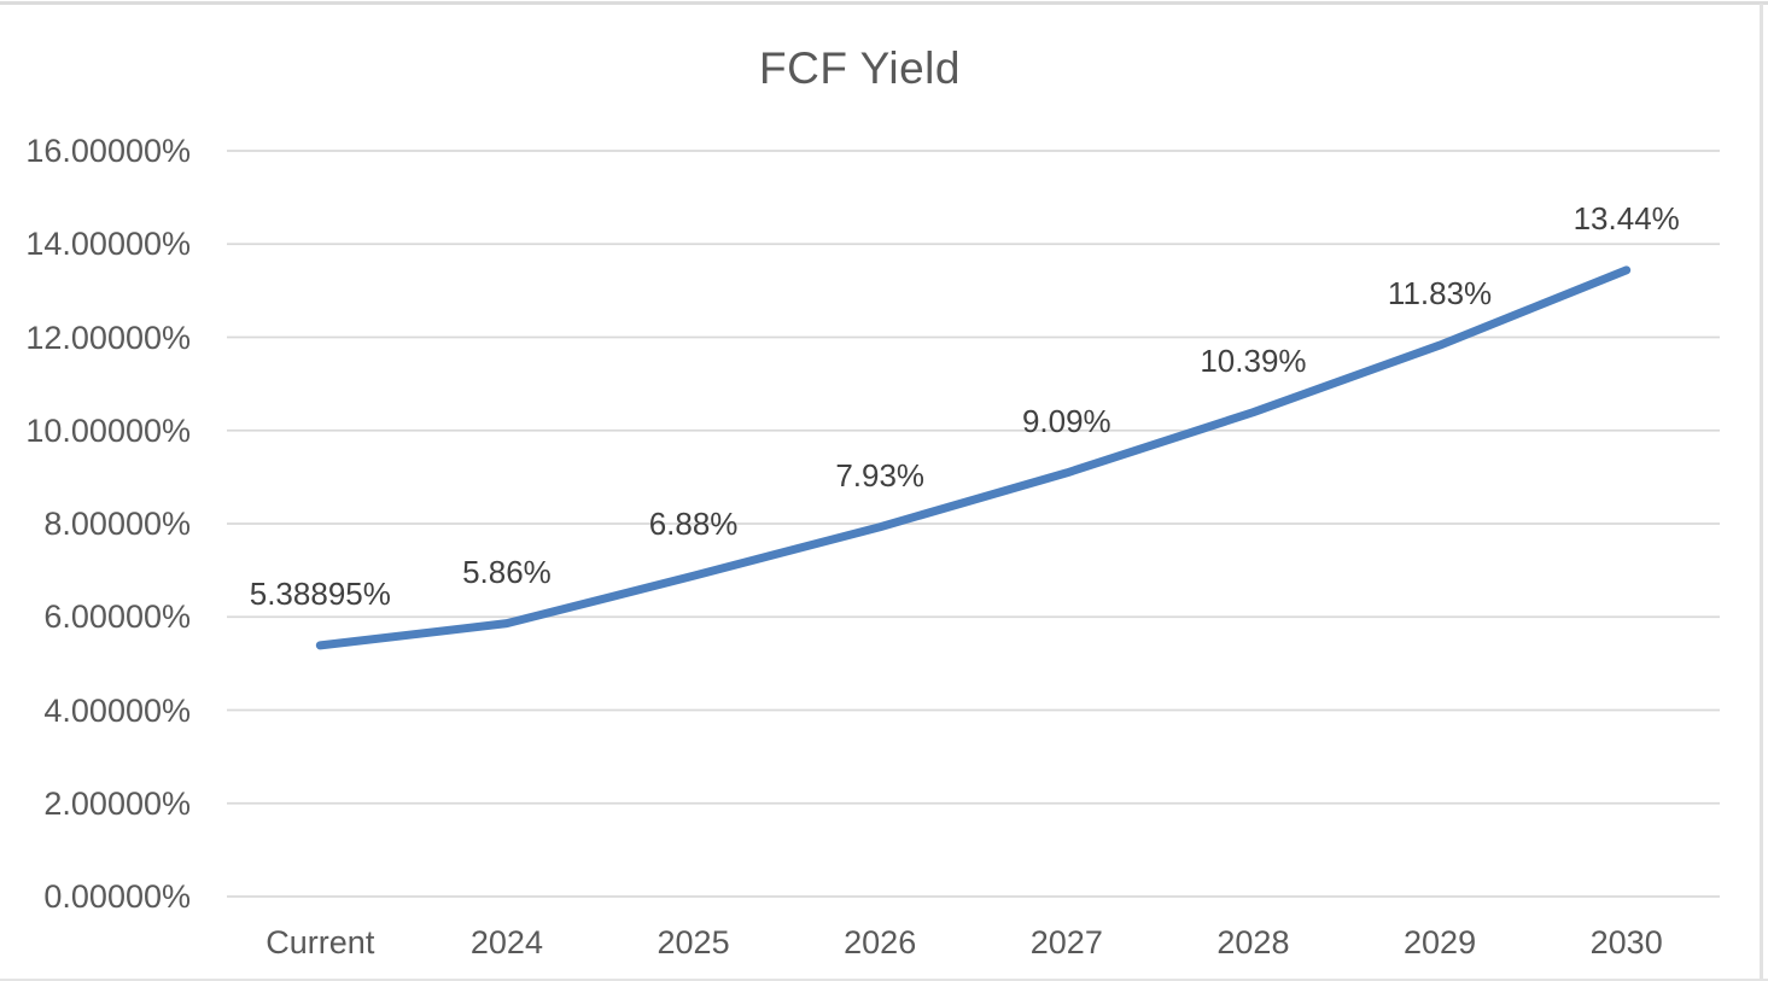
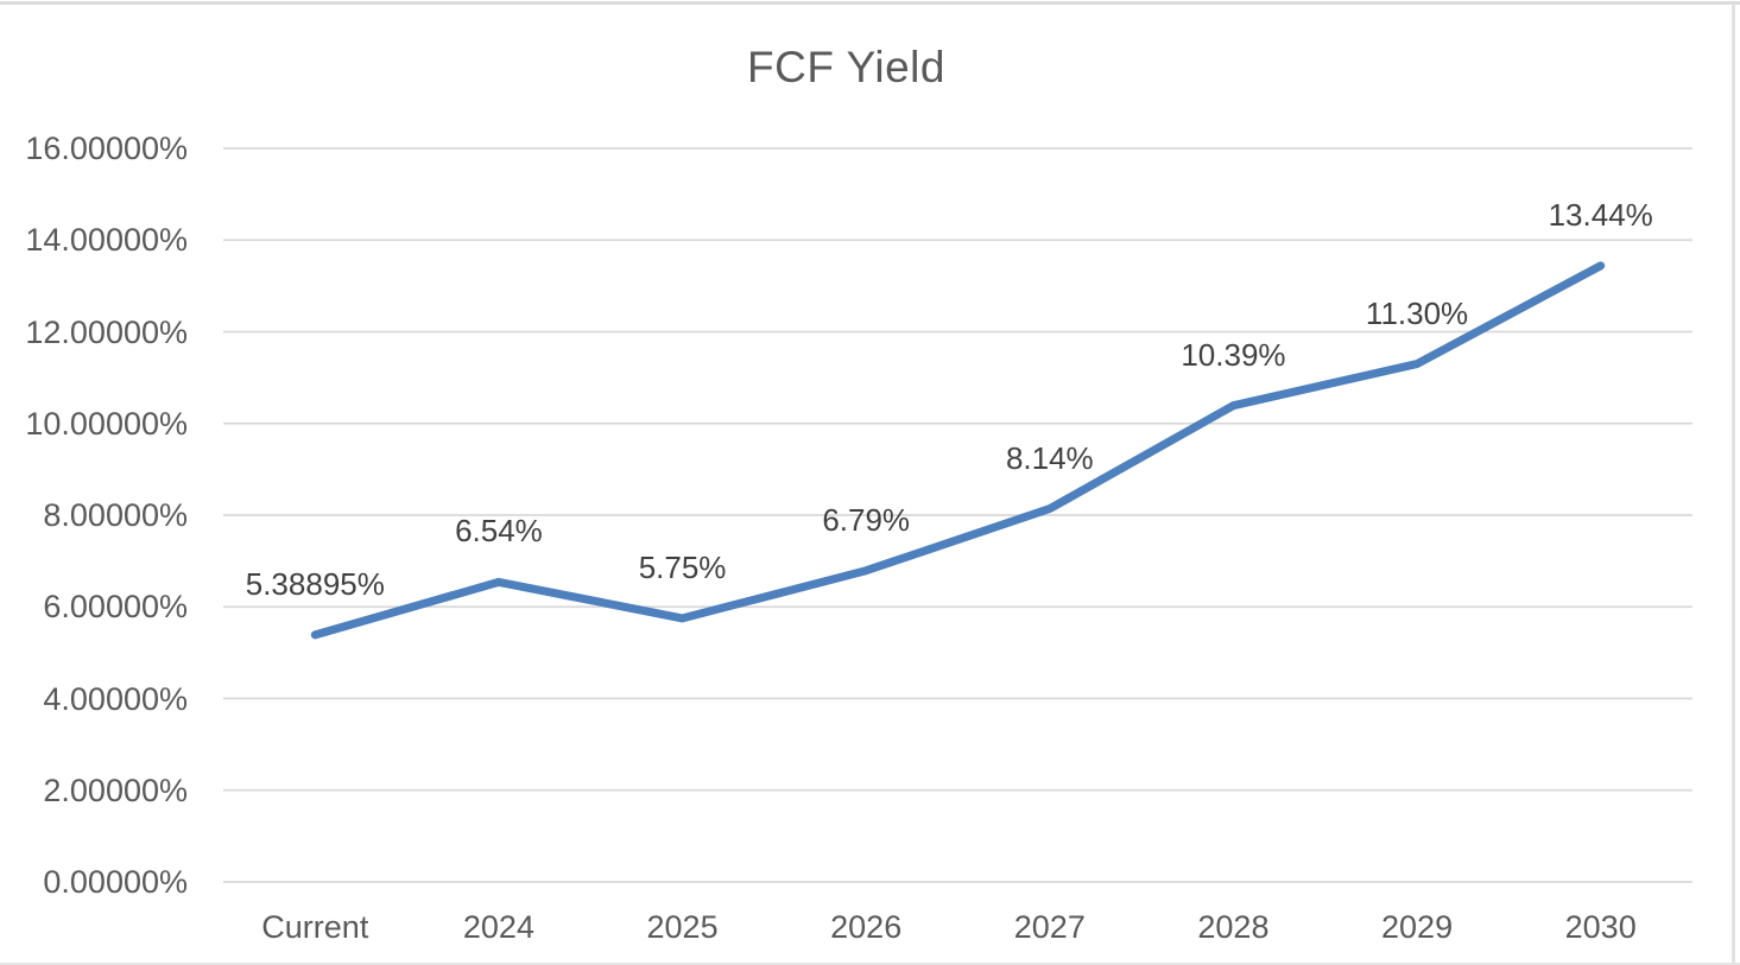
2024: 5.86% -> 6.54%
2025: 6.88% -> 5.75%
2026: 7.93% -> 6.79%
2027: 9.09% -> 8.14%
2029: 11.83% -> 11.30%
